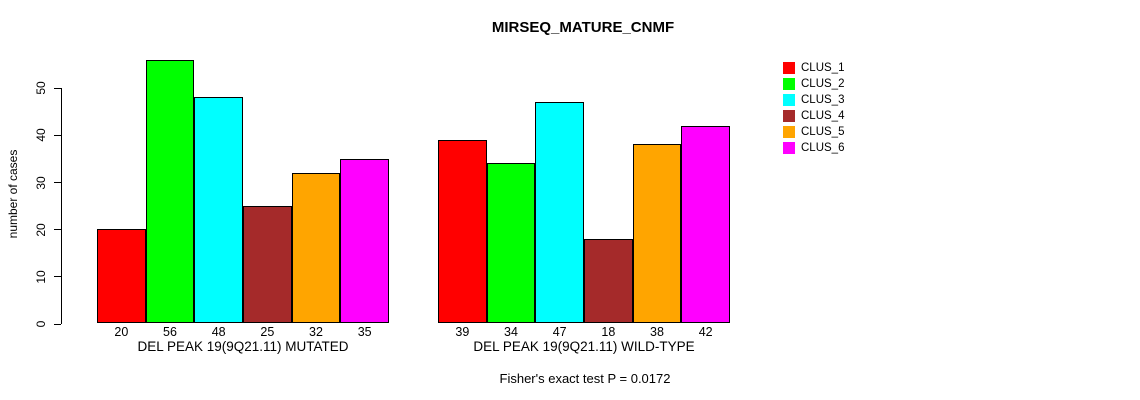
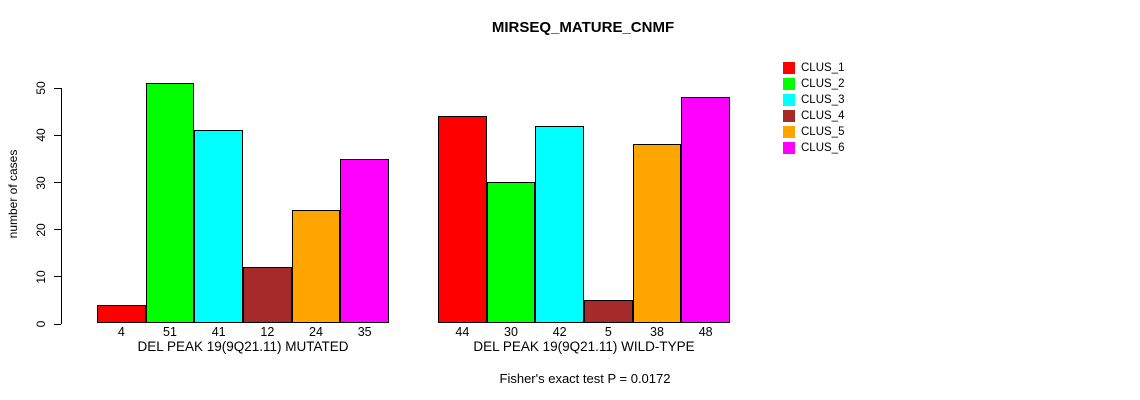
CLUS_1/DEL PEAK 19(9Q21.11) MUTATED: 20 -> 4
CLUS_2/DEL PEAK 19(9Q21.11) MUTATED: 56 -> 51
CLUS_3/DEL PEAK 19(9Q21.11) MUTATED: 48 -> 41
CLUS_4/DEL PEAK 19(9Q21.11) MUTATED: 25 -> 12
CLUS_5/DEL PEAK 19(9Q21.11) MUTATED: 32 -> 24
CLUS_1/DEL PEAK 19(9Q21.11) WILD-TYPE: 39 -> 44
CLUS_2/DEL PEAK 19(9Q21.11) WILD-TYPE: 34 -> 30
CLUS_3/DEL PEAK 19(9Q21.11) WILD-TYPE: 47 -> 42
CLUS_4/DEL PEAK 19(9Q21.11) WILD-TYPE: 18 -> 5
CLUS_6/DEL PEAK 19(9Q21.11) WILD-TYPE: 42 -> 48
